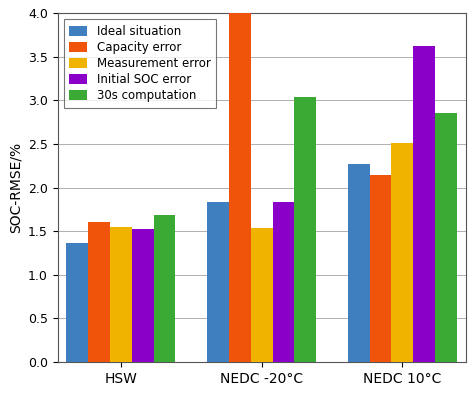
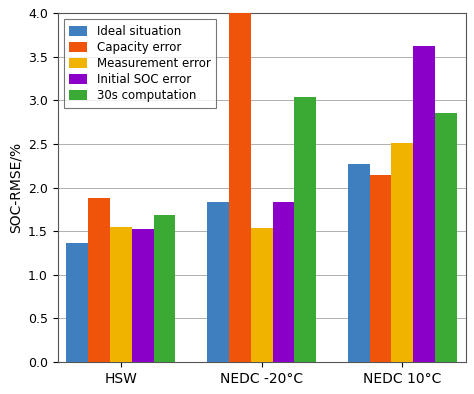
Capacity error/HSW: 1.61 -> 1.88
